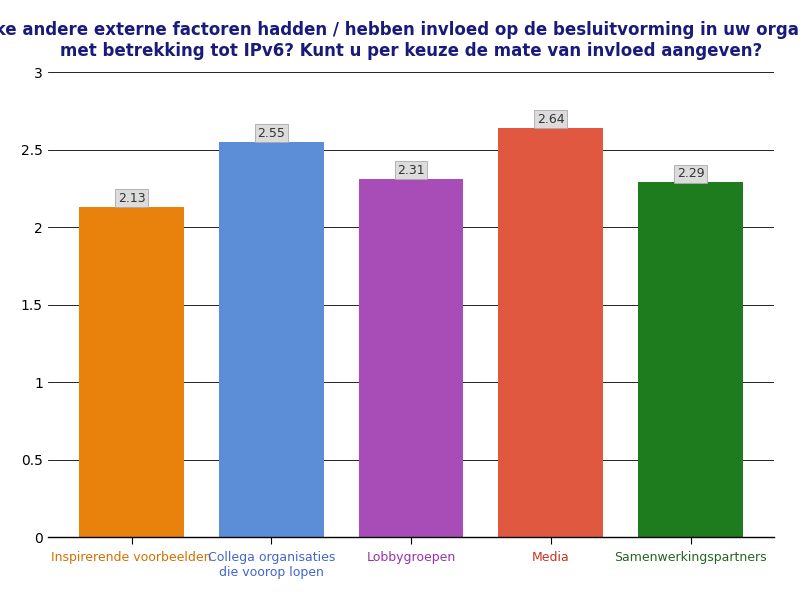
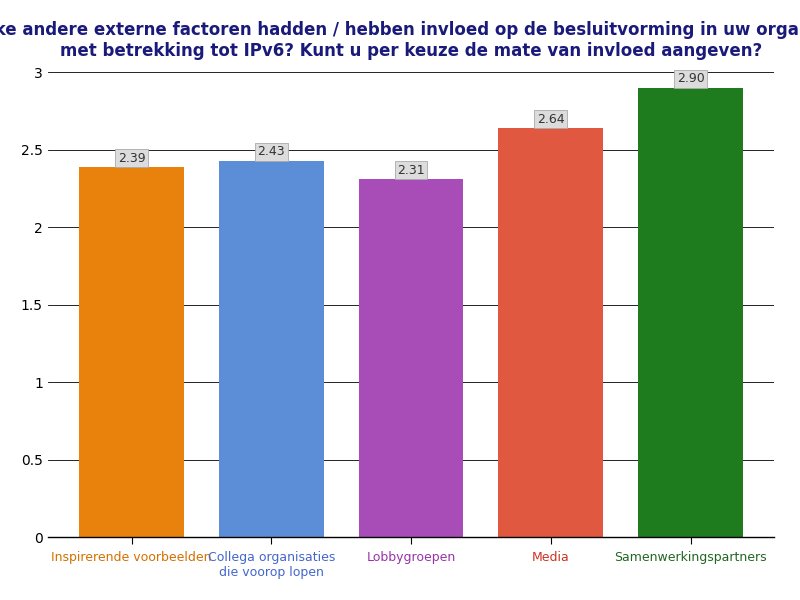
Inspirerende voorbeelden: 2.13 -> 2.39
Collega organisaties die voorop lopen: 2.55 -> 2.43
Samenwerkingspartners: 2.29 -> 2.90
